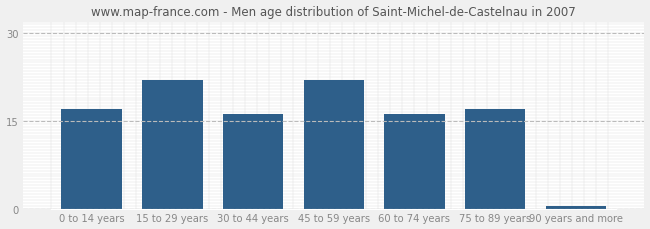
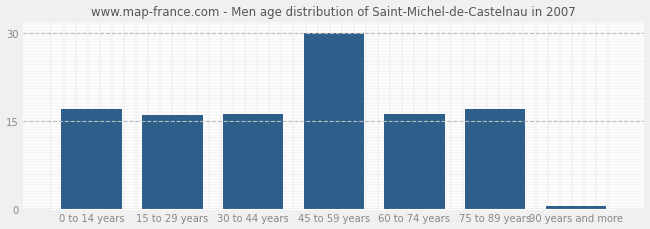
15 to 29 years: 22.0 -> 16.0
45 to 59 years: 22.0 -> 30.0
